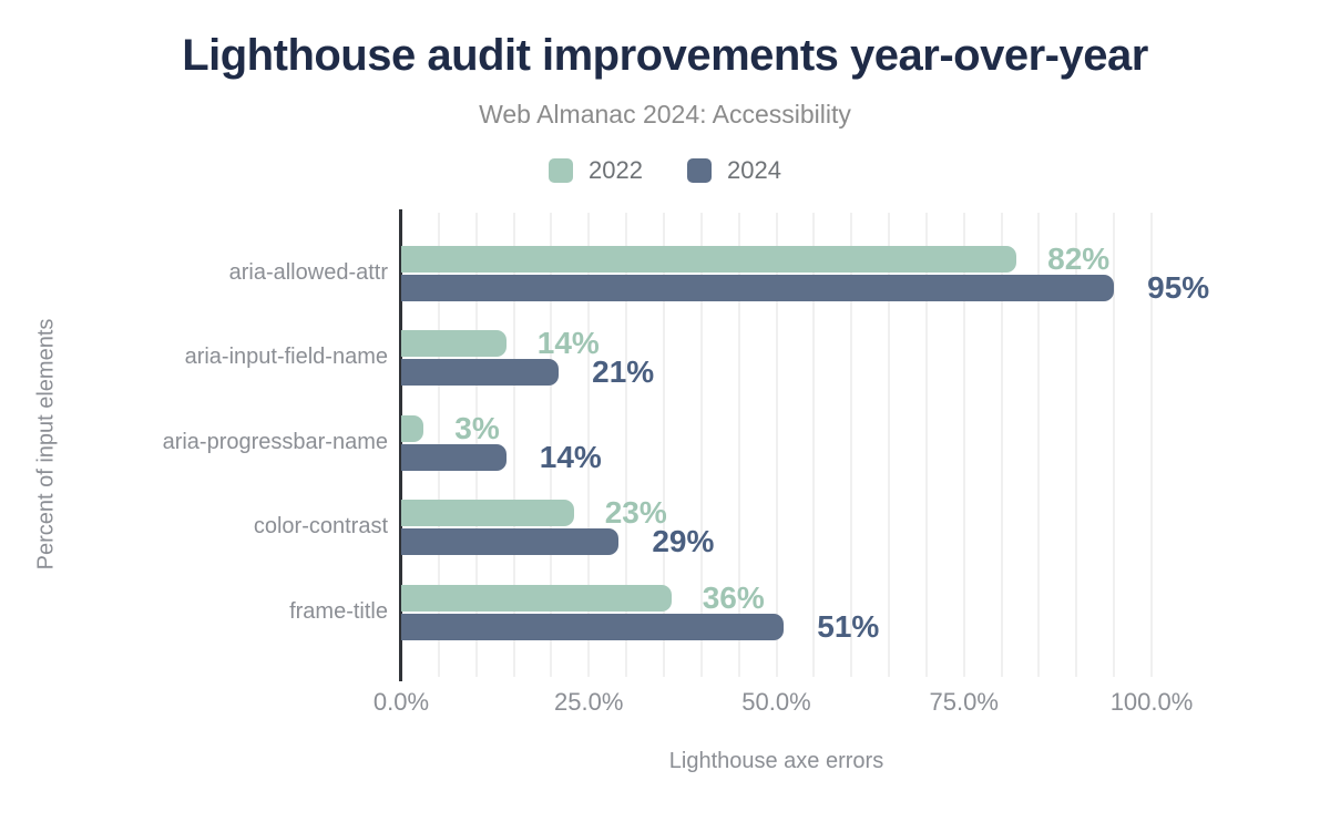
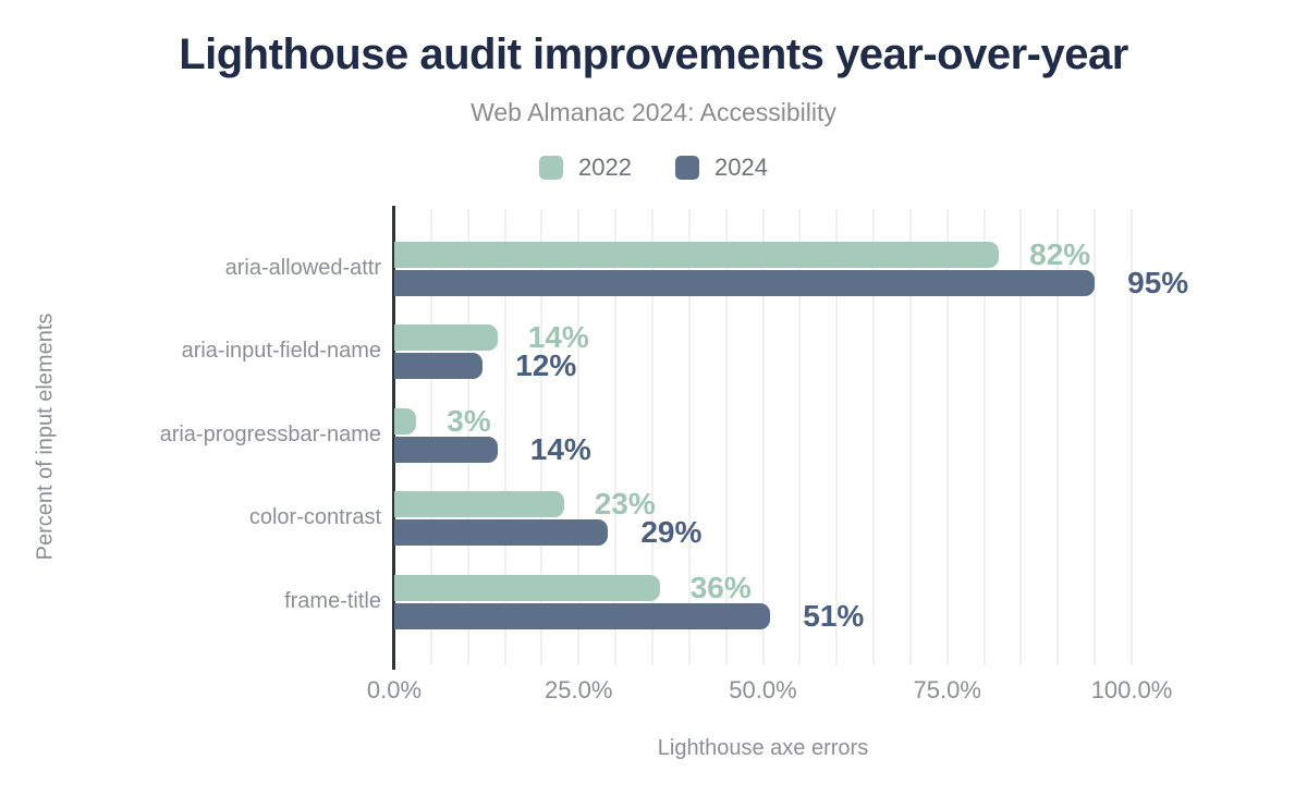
2024/aria-input-field-name: 21% -> 12%
